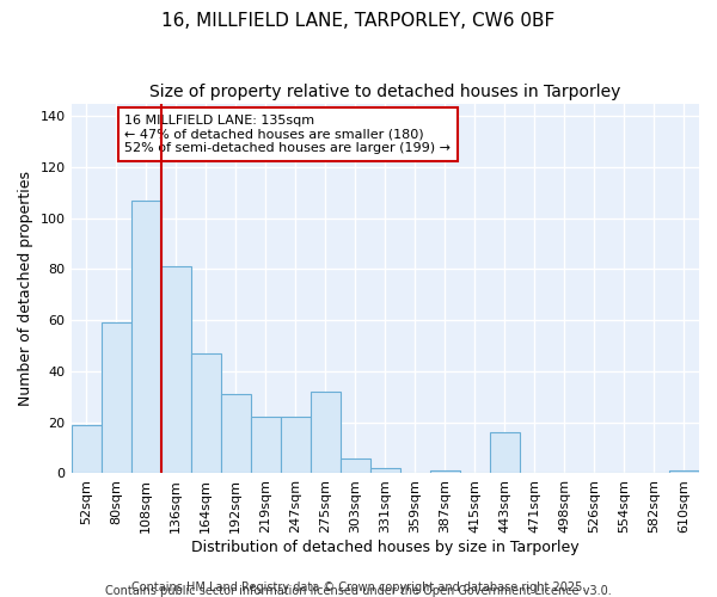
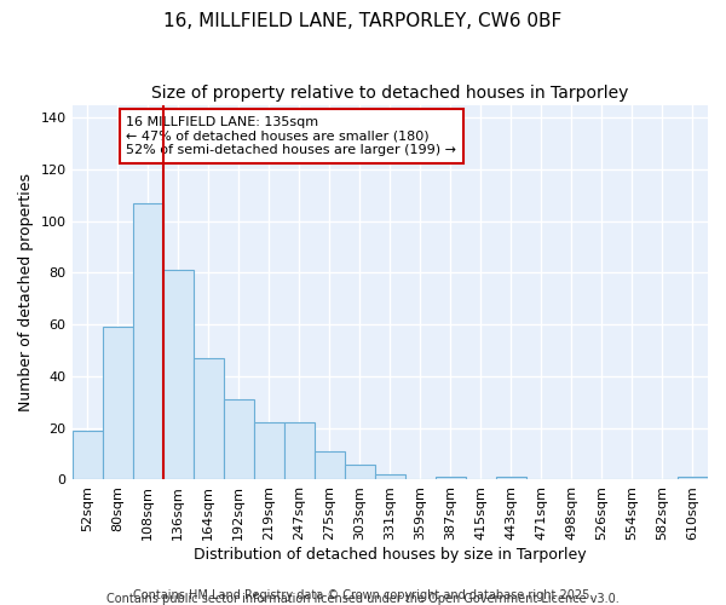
275sqm: 32 -> 11
443sqm: 16 -> 1
